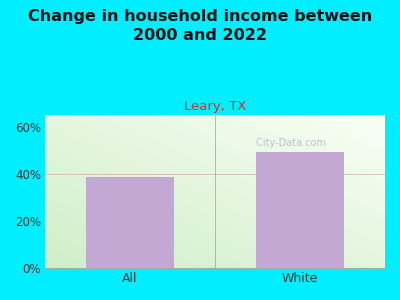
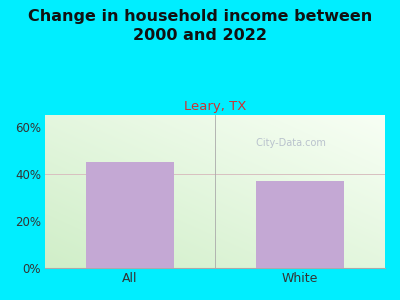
All: 38.5% -> 45.0%
White: 49.5% -> 37.0%
